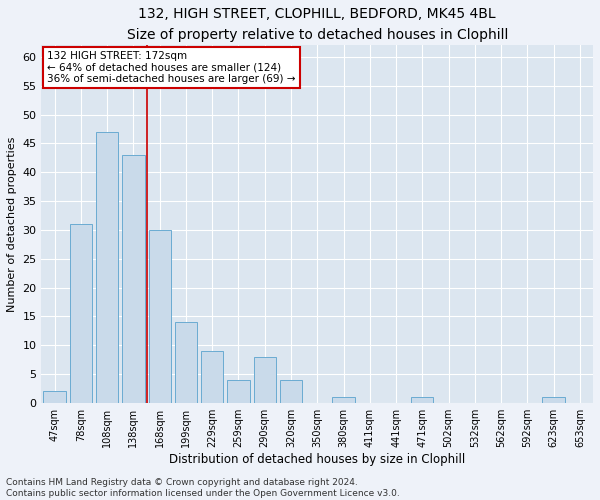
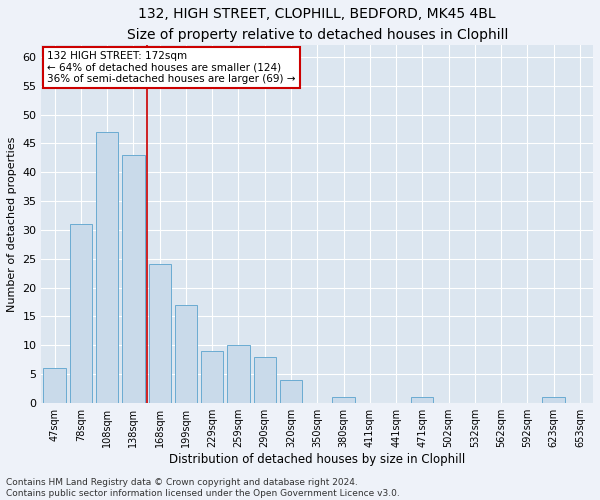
47sqm: 2 -> 6
168sqm: 30 -> 24
199sqm: 14 -> 17
259sqm: 4 -> 10
